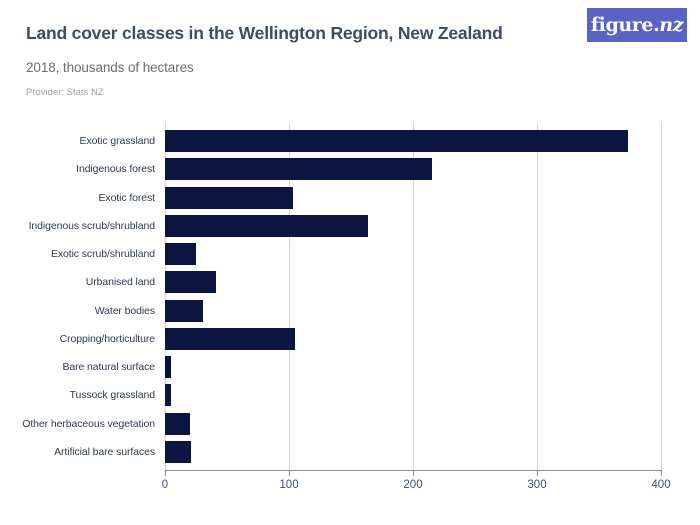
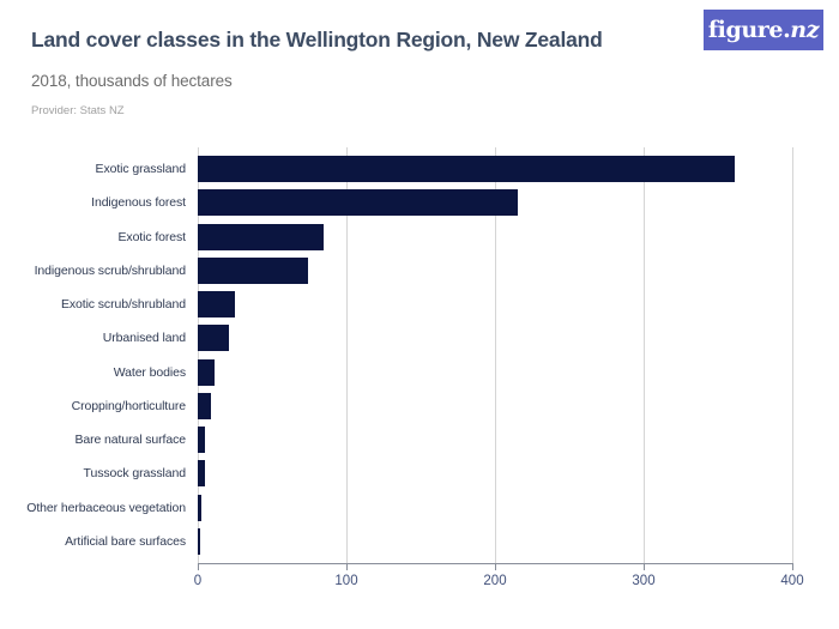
Exotic grassland: 373 -> 361
Exotic forest: 103 -> 85
Indigenous scrub/shrubland: 164 -> 74
Urbanised land: 41 -> 21
Water bodies: 31 -> 11
Cropping/horticulture: 105 -> 9
Other herbaceous vegetation: 20 -> 2
Artificial bare surfaces: 21 -> 2
